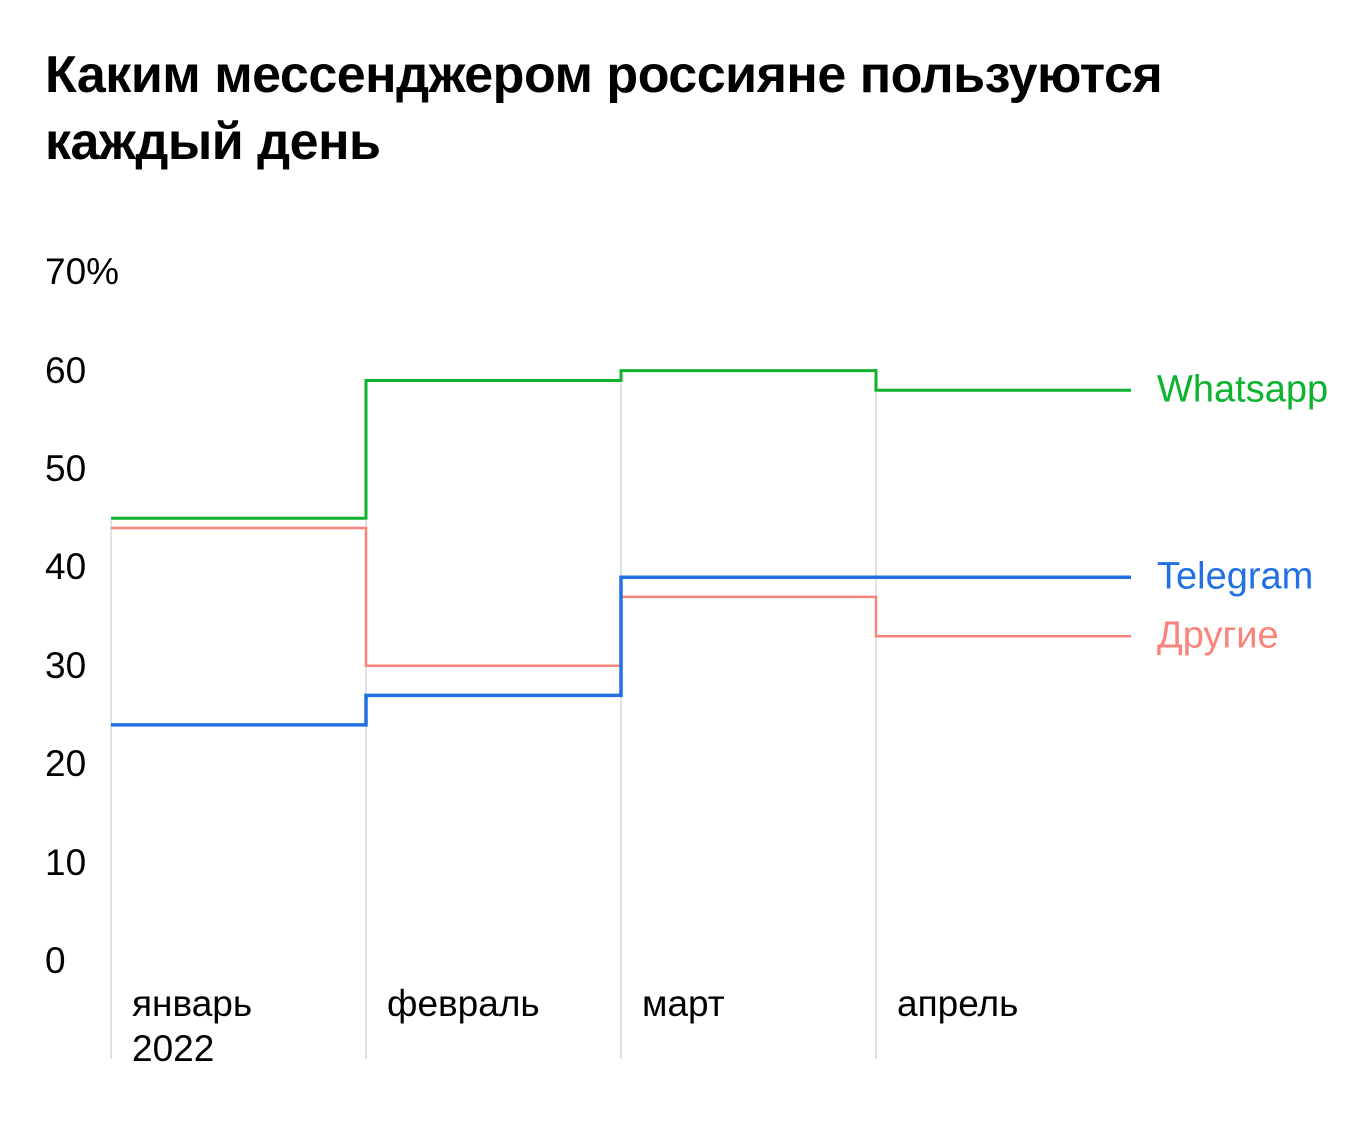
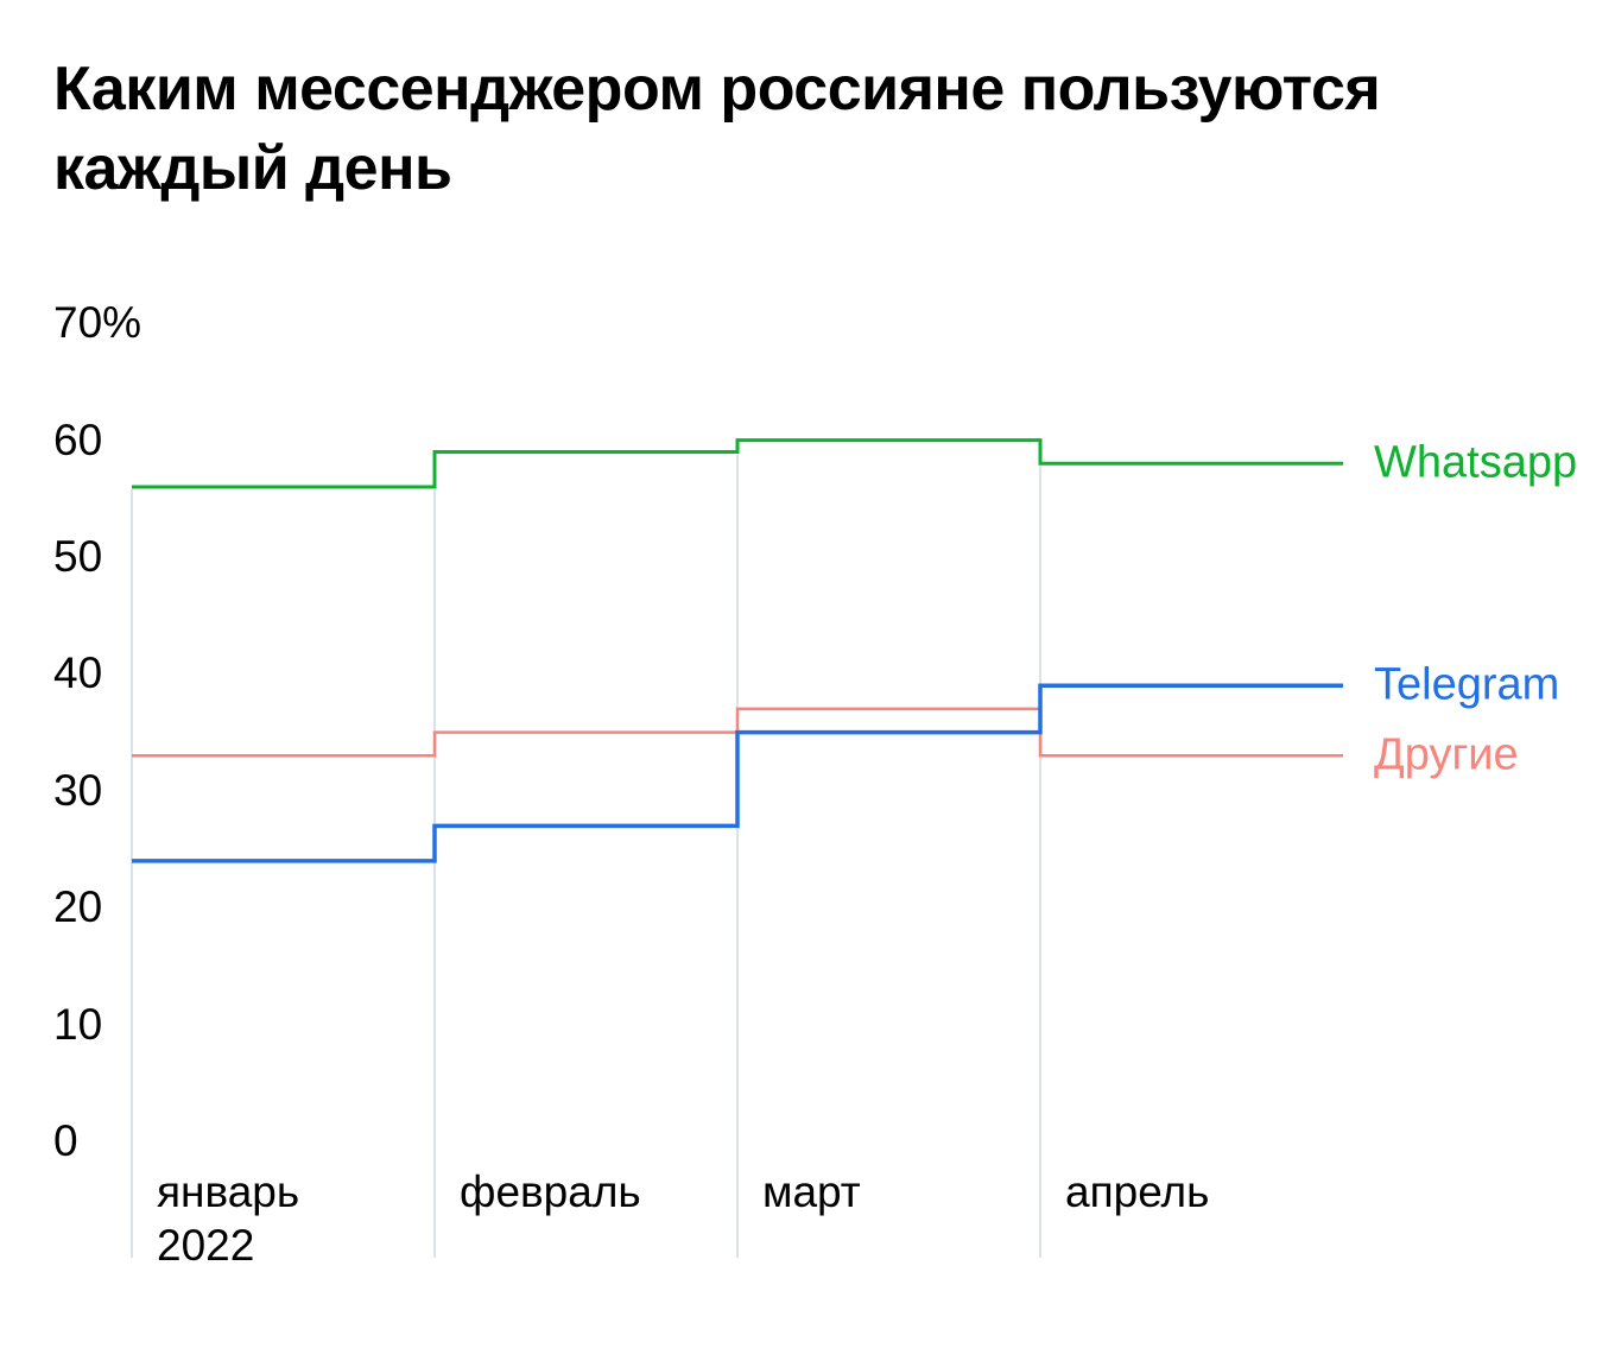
Whatsapp/январь 2022: 45% -> 56%
Другие/январь 2022: 44% -> 33%
Другие/февраль: 30% -> 35%
Telegram/март: 39% -> 35%
